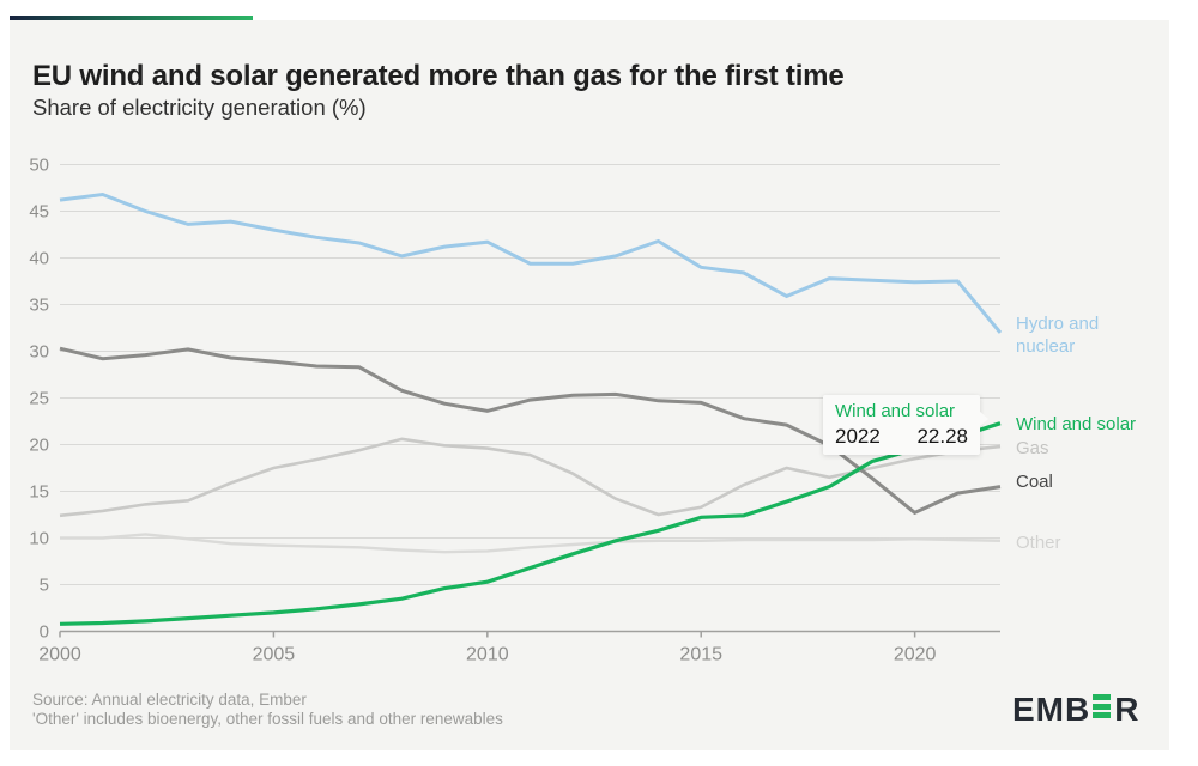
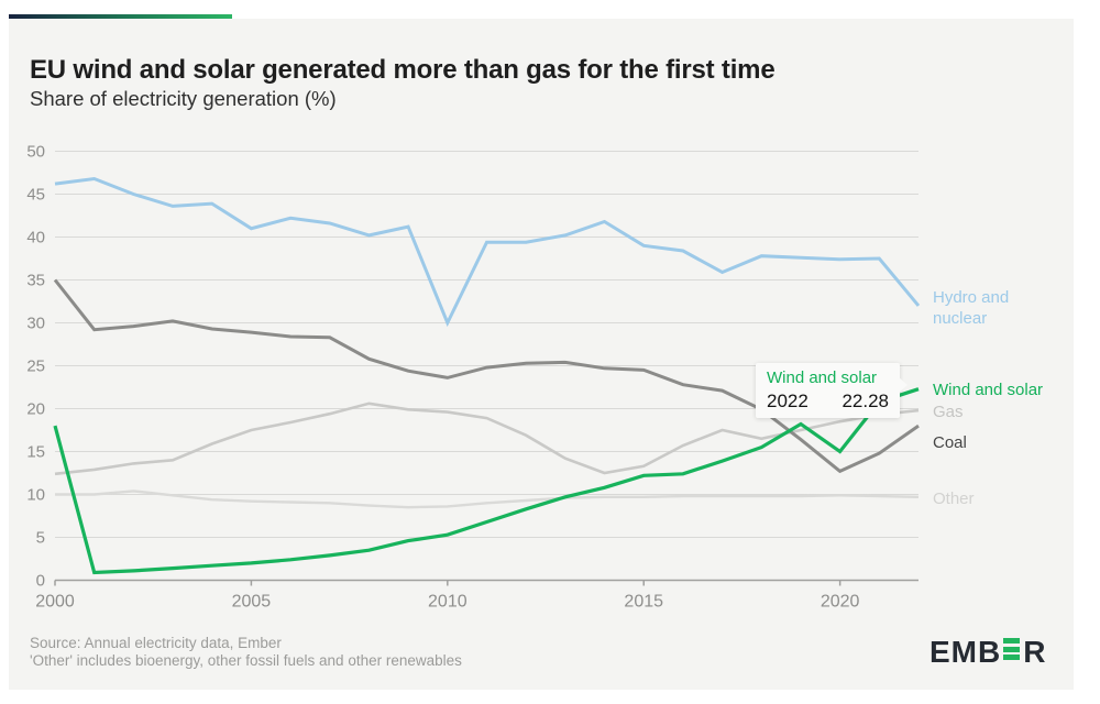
Coal/2000: 30 -> 35
Wind and solar/2000: 1 -> 18
Hydro and nuclear/2005: 43 -> 41
Hydro and nuclear/2010: 42 -> 30
Wind and solar/2020: 20 -> 15
Coal/2022: 16 -> 18
